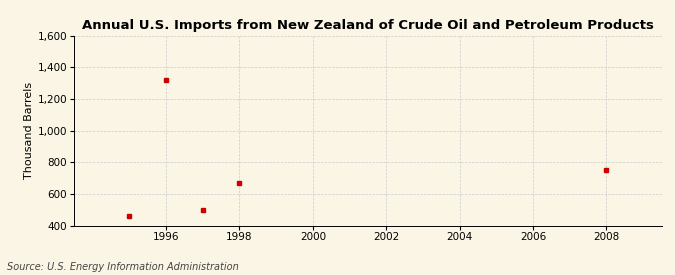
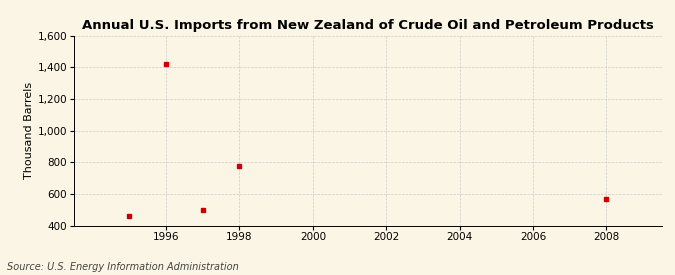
1996: 1,320 -> 1,420
1998: 670 -> 780
2008: 750 -> 560
